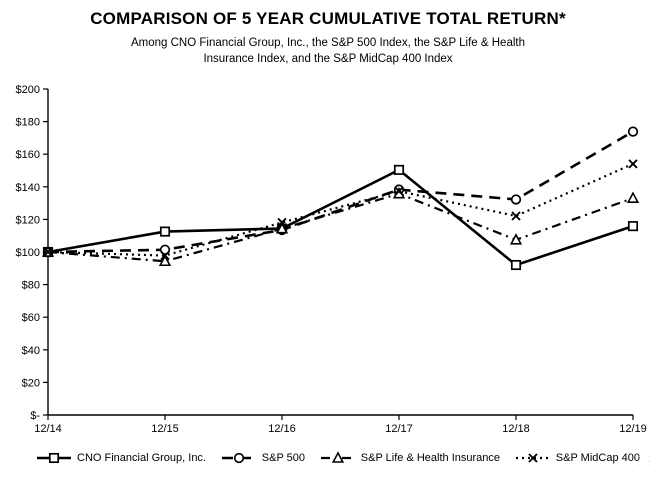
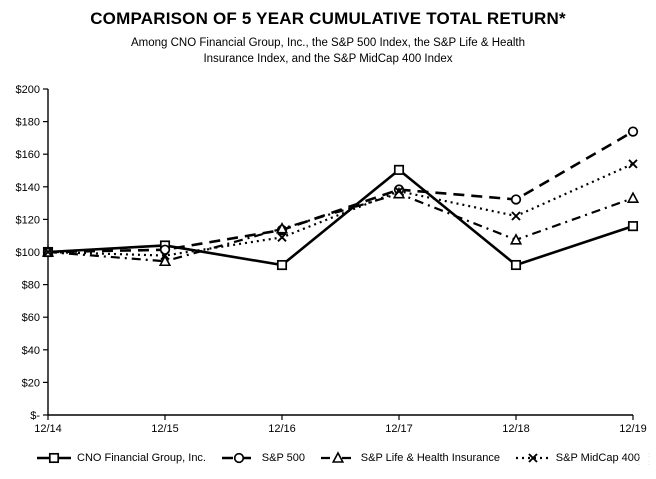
CNO Financial Group, Inc./12/15: $113 -> $104
CNO Financial Group, Inc./12/16: $114 -> $92
S&P MidCap 400/12/16: $118 -> $109
